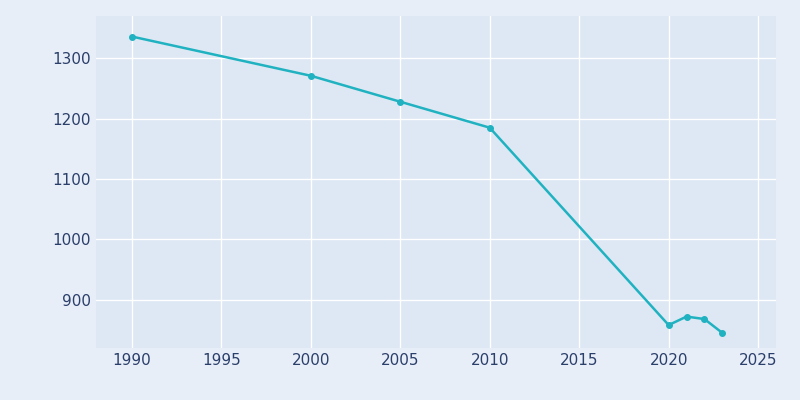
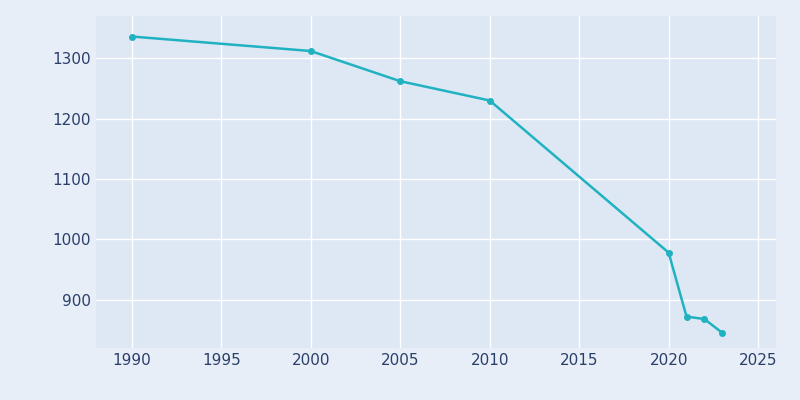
2000: 1271 -> 1312
2005: 1228 -> 1262
2010: 1185 -> 1230
2020: 858 -> 978
